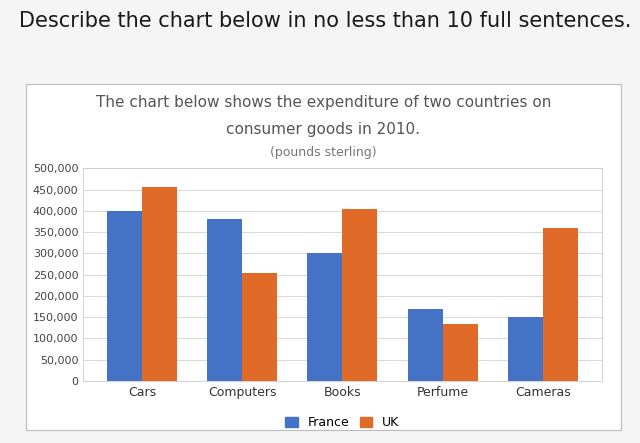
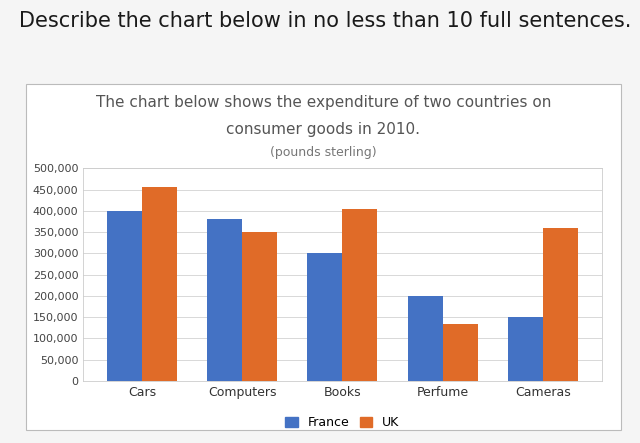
UK/Computers: 255,000 -> 350,000
France/Perfume: 170,000 -> 200,000
